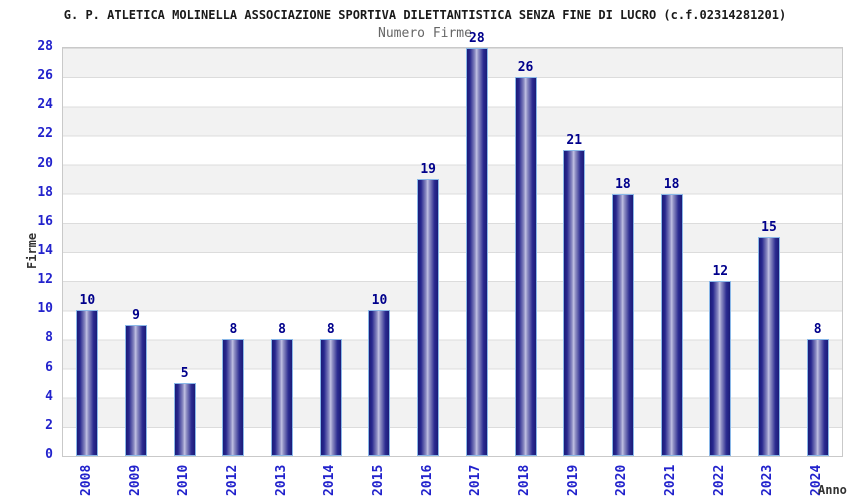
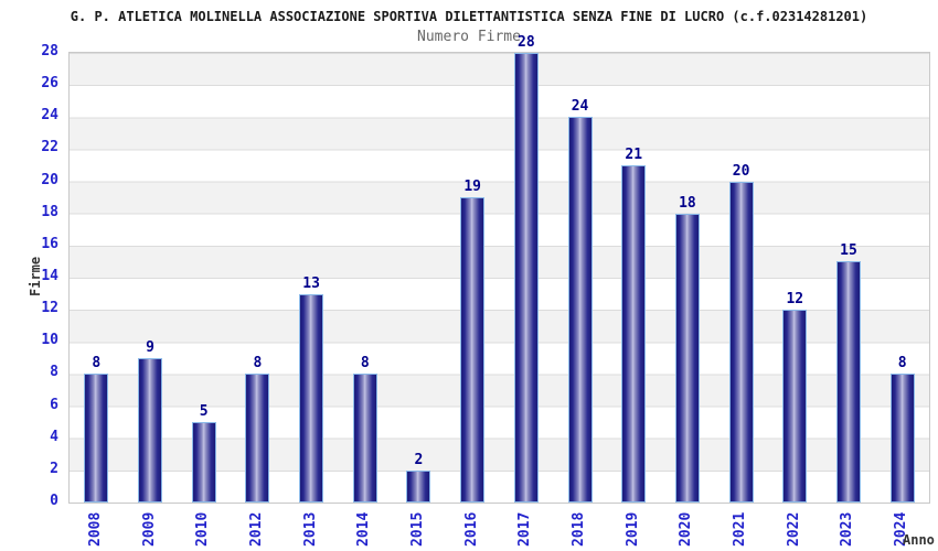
2008: 10 -> 8
2013: 8 -> 13
2015: 10 -> 2
2018: 26 -> 24
2021: 18 -> 20
